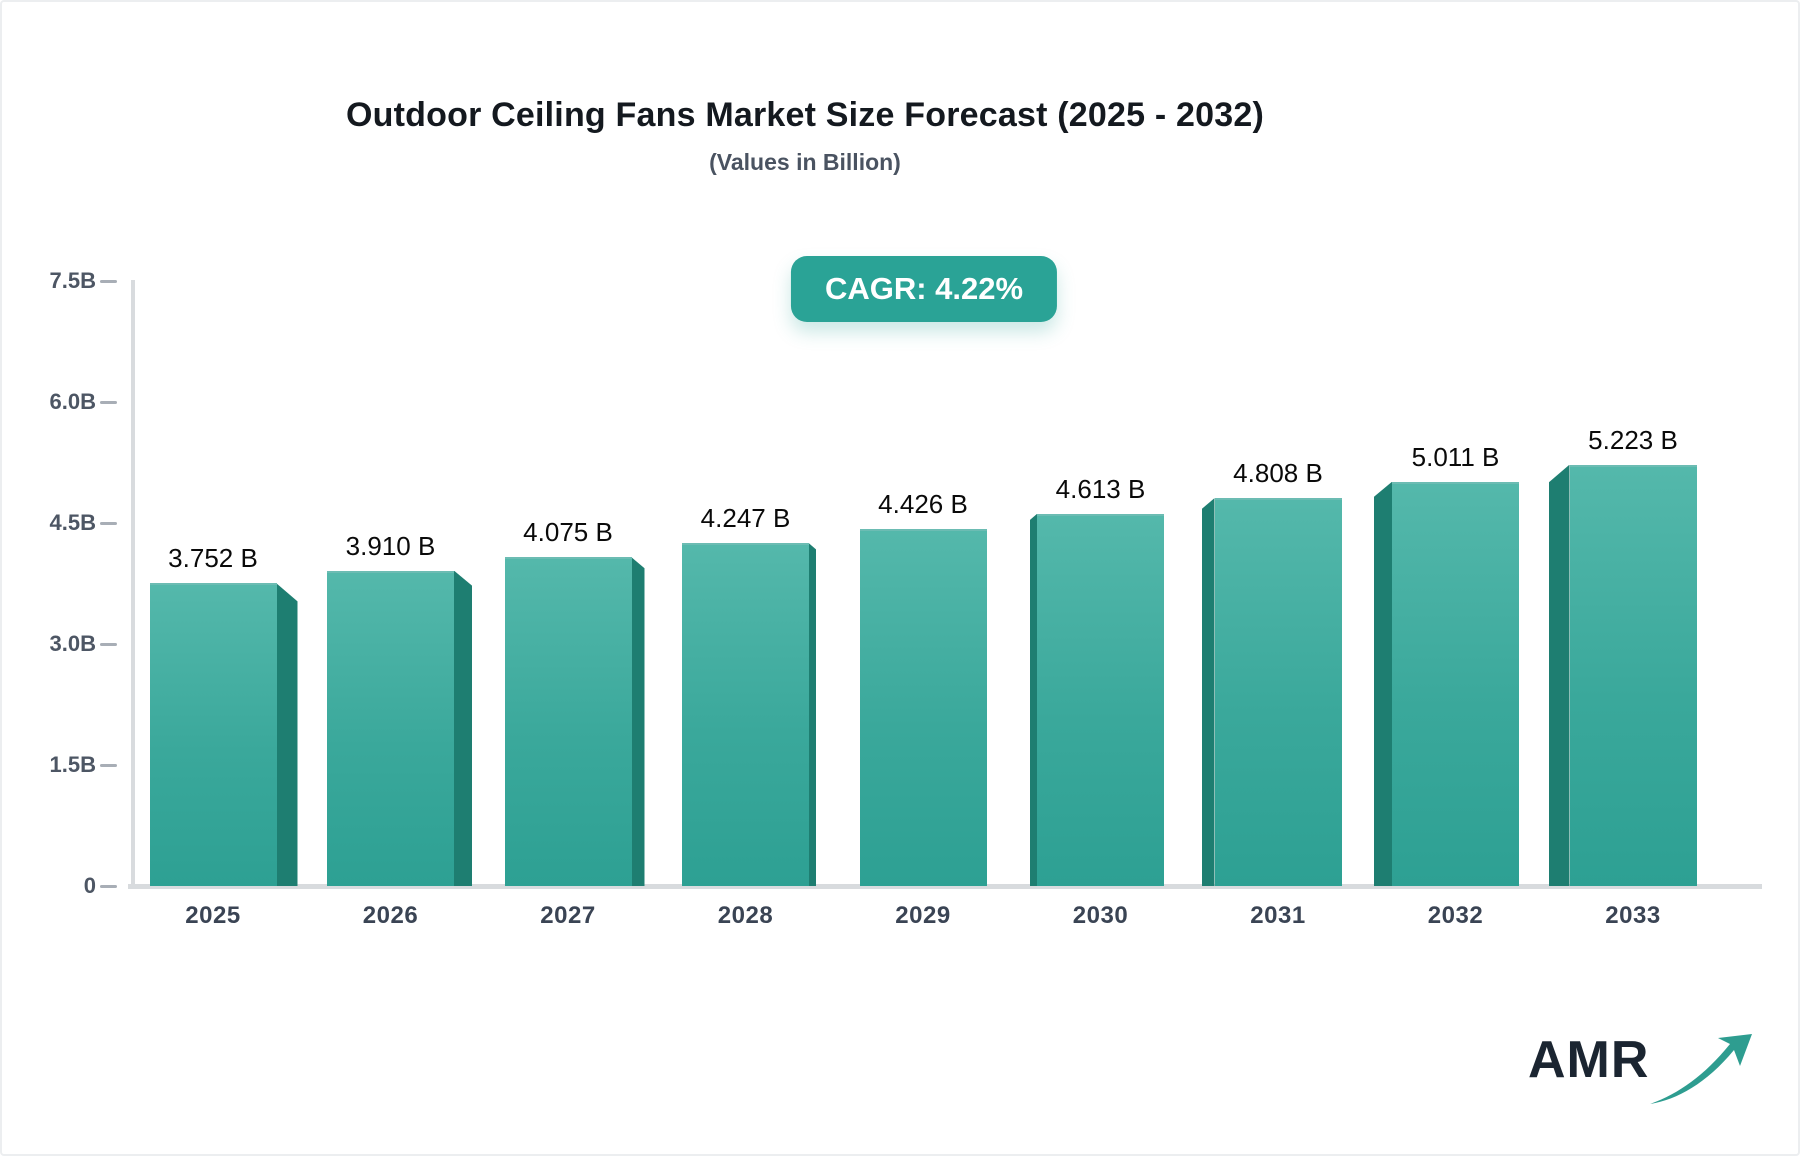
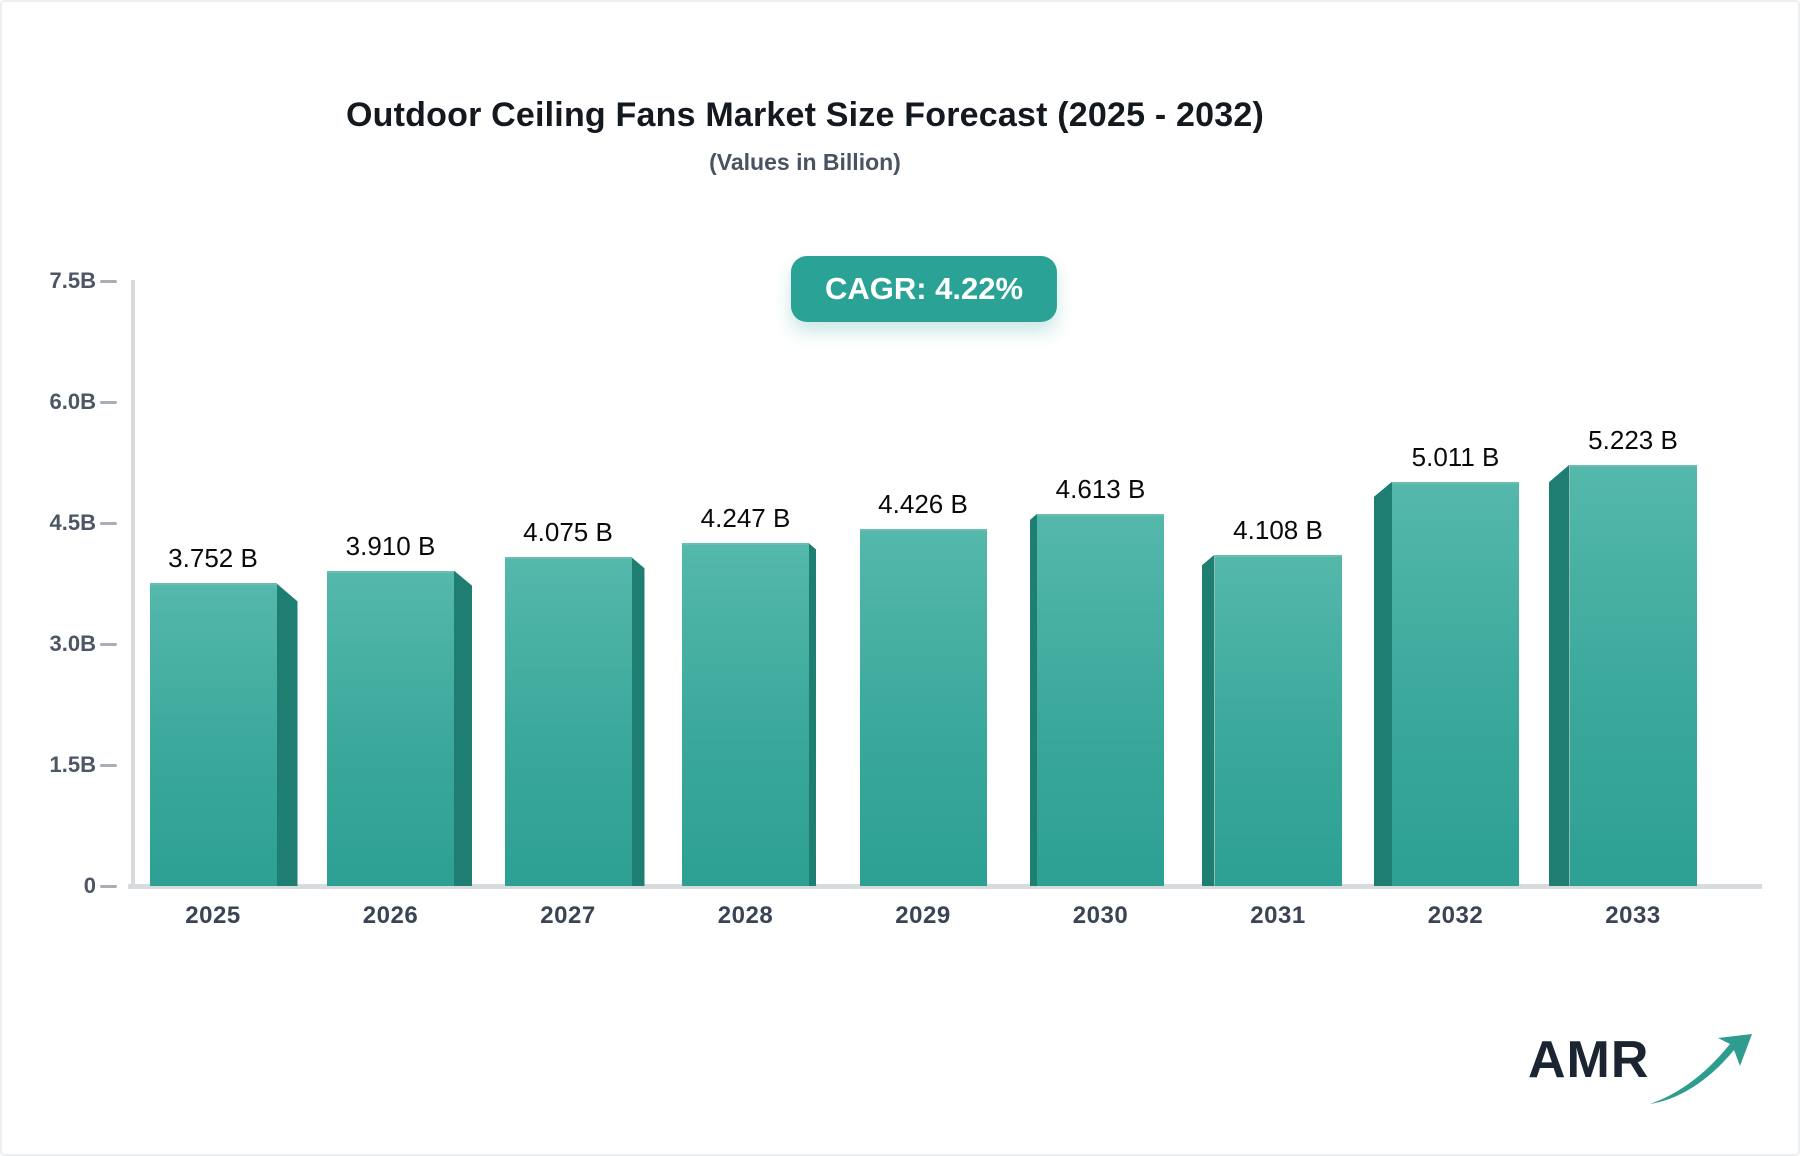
2031: 4.808 -> 4.108
